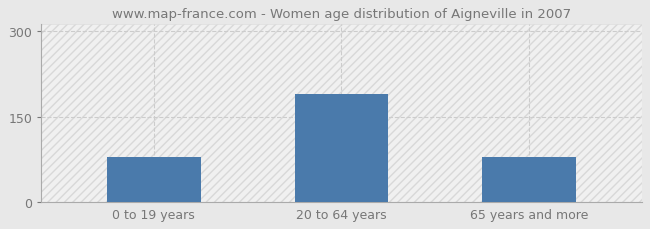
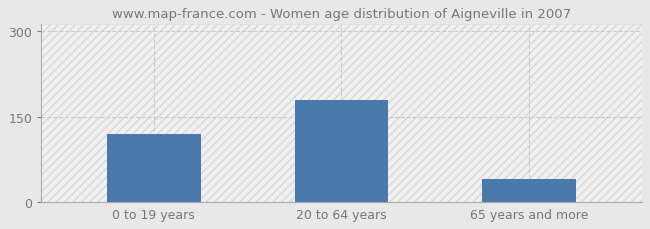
0 to 19 years: 80 -> 120
20 to 64 years: 190 -> 180
65 years and more: 80 -> 40
